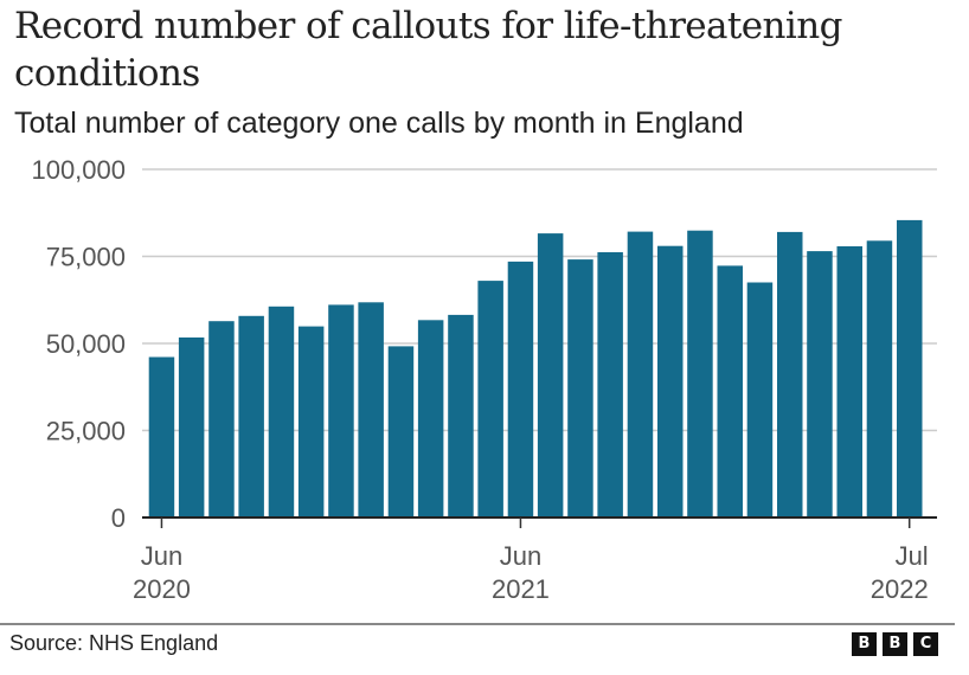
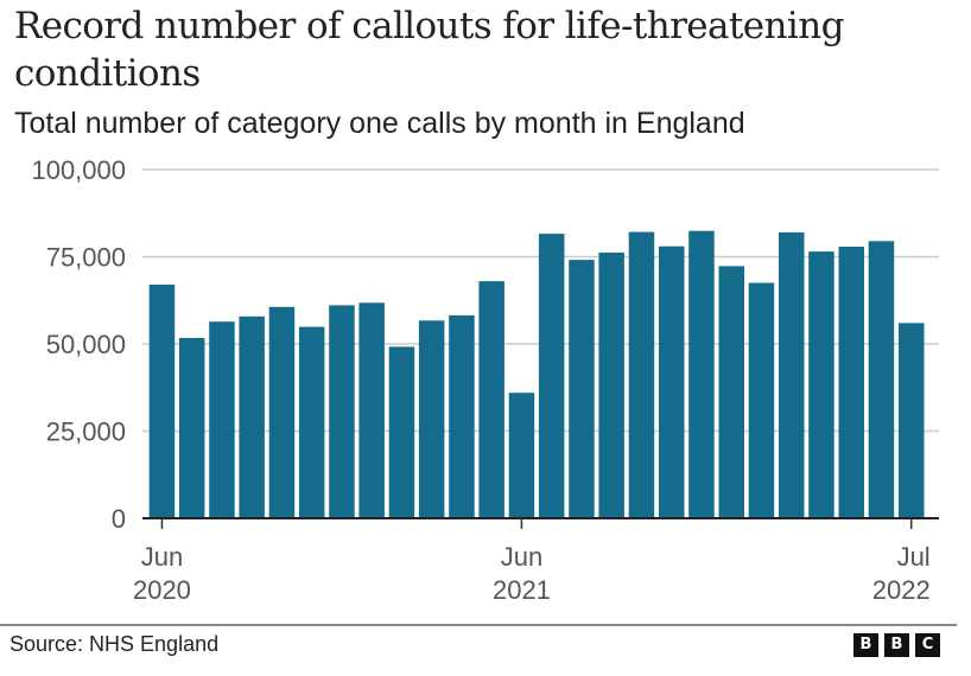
Jun 2020: 46000 -> 67000
Jun 2021: 74000 -> 36000
Jul 2022: 85000 -> 56000
